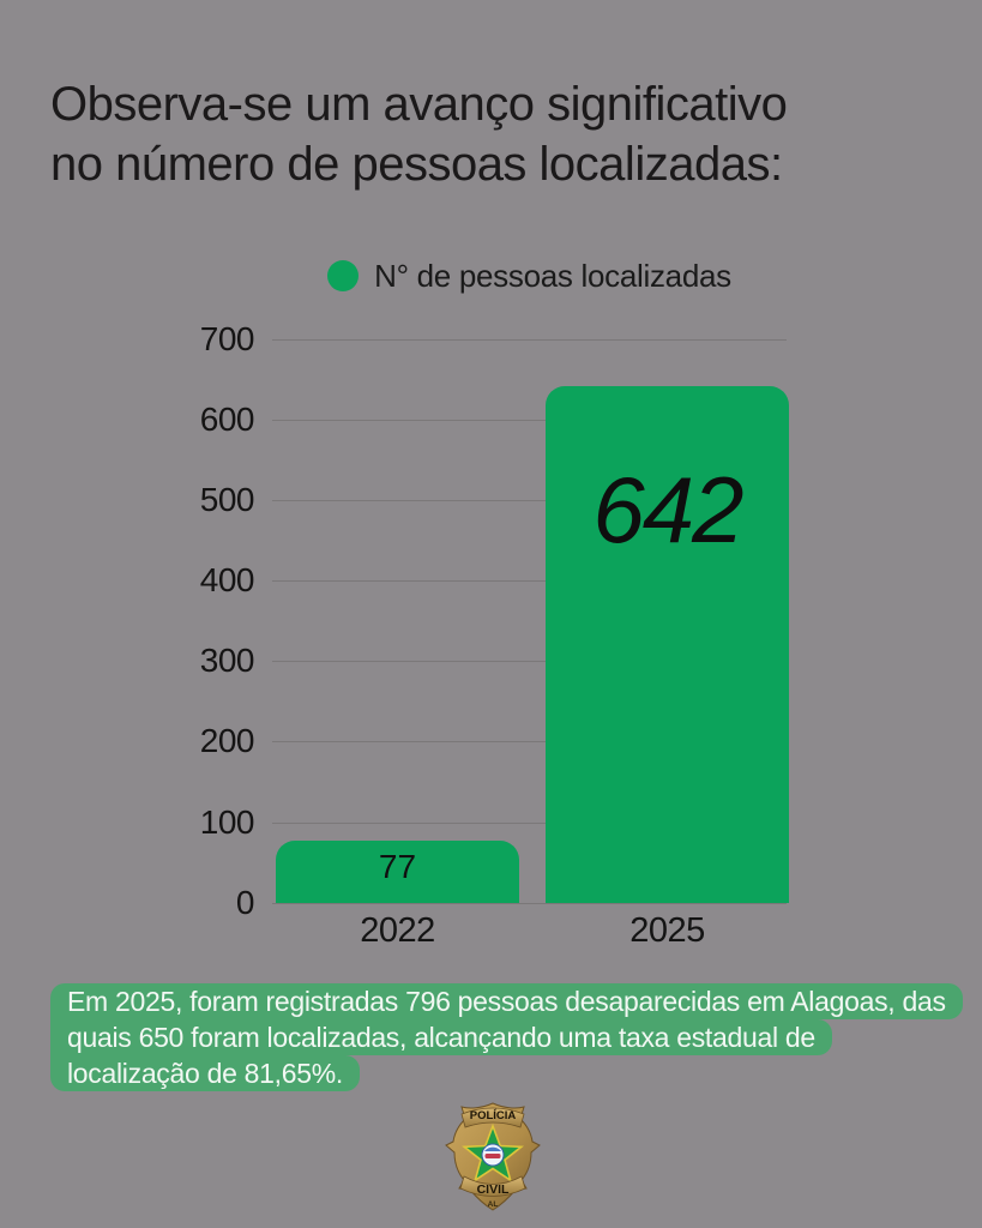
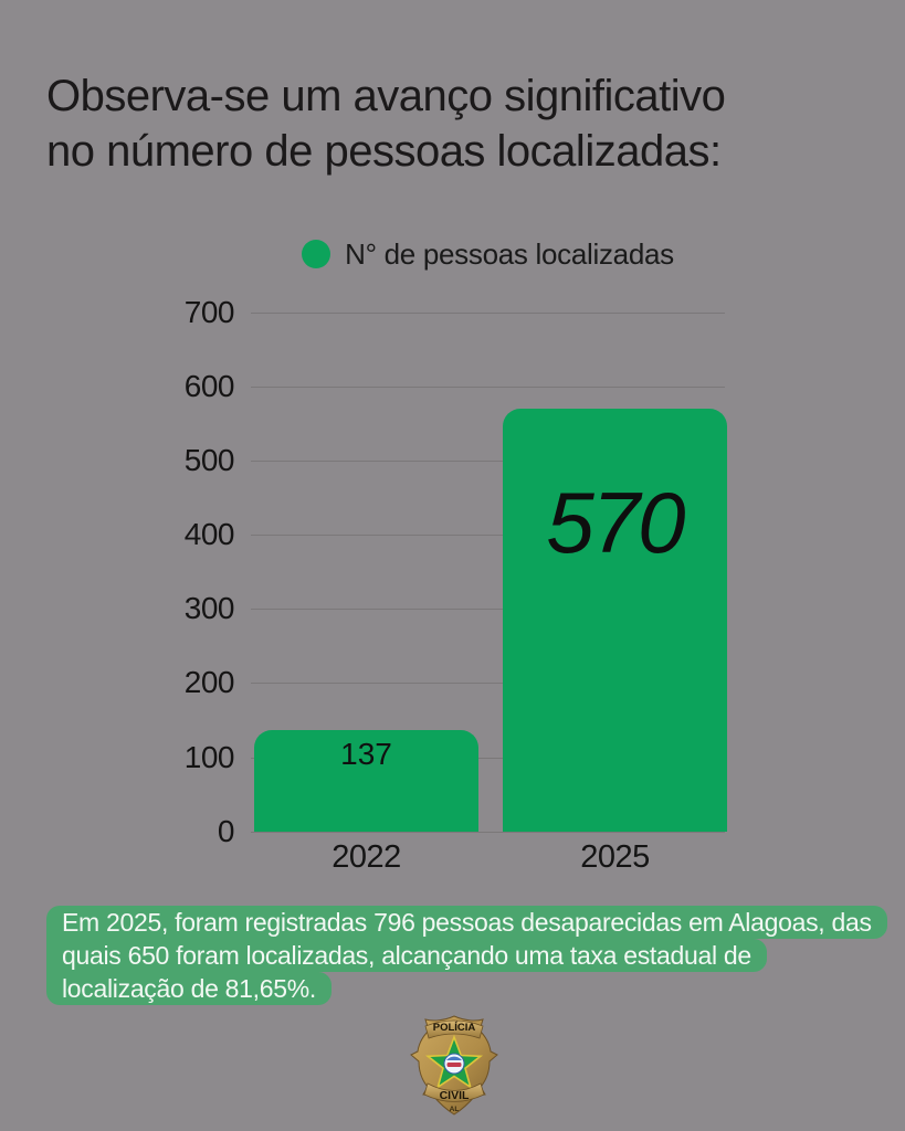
2022: 77 -> 137
2025: 642 -> 570
